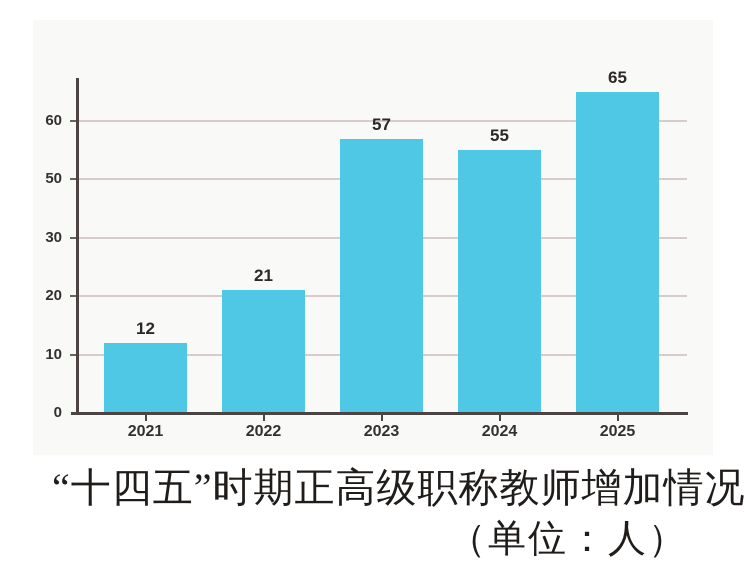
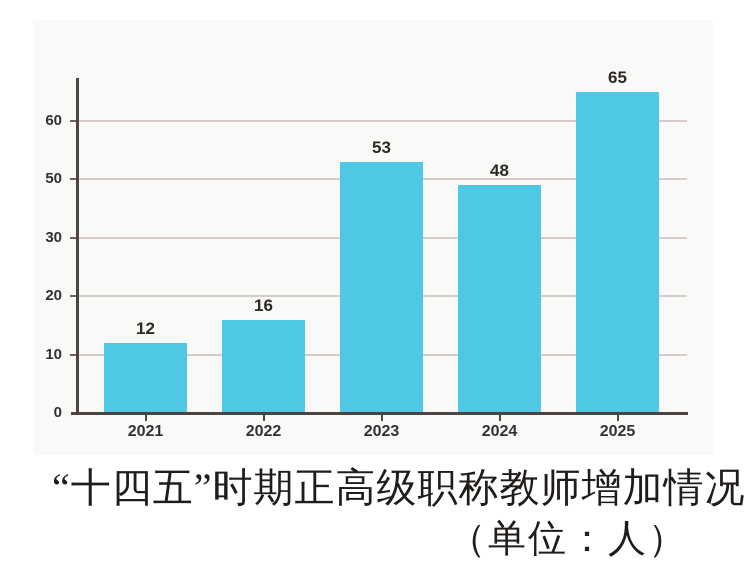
2022: 21 -> 16
2023: 57 -> 53
2024: 55 -> 48
